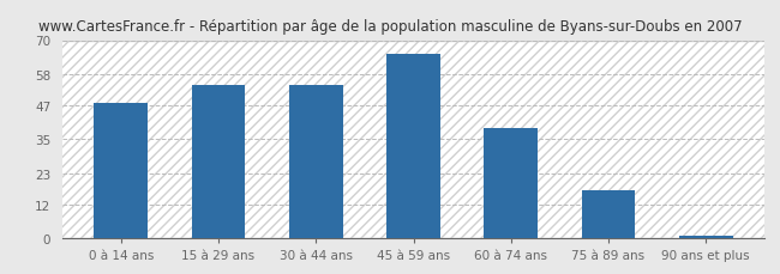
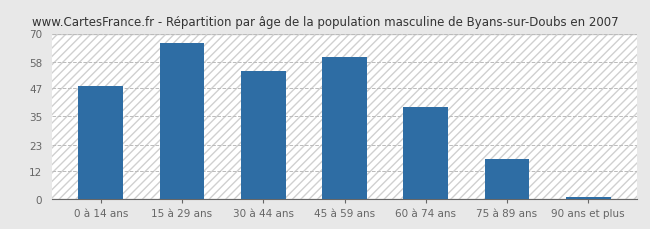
15 à 29 ans: 54 -> 66
45 à 59 ans: 65 -> 60
